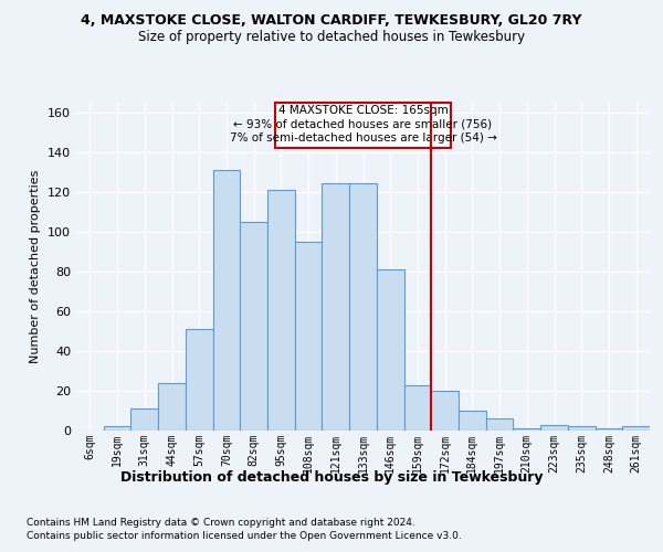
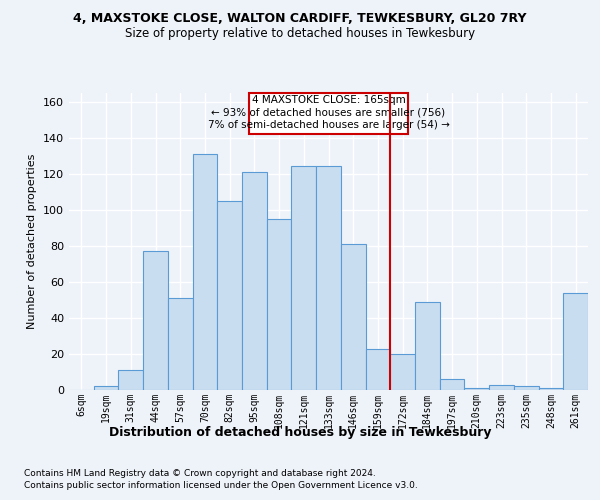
44sqm: 24 -> 77
184sqm: 10 -> 49
261sqm: 2 -> 54
